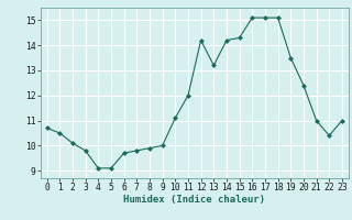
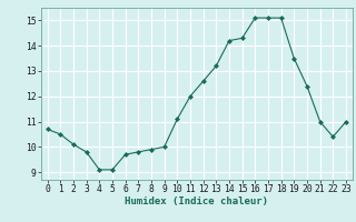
12: 14.2 -> 12.6
